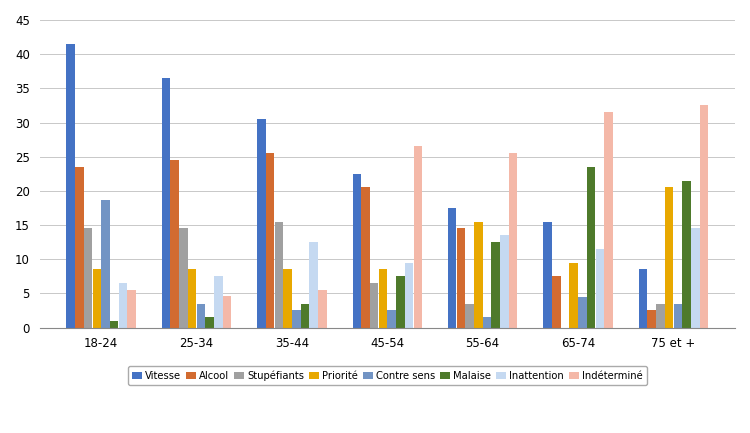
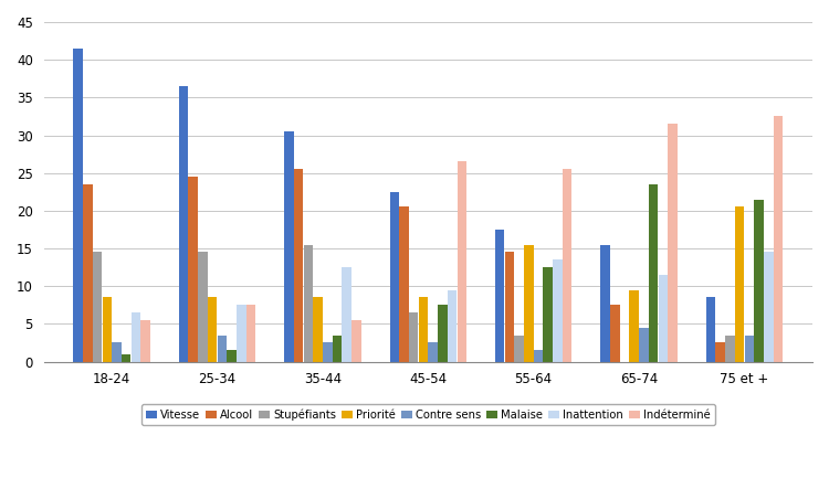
Contre sens/18-24: 18.6 -> 2.5
Indéterminé/25-34: 4.6 -> 7.5
